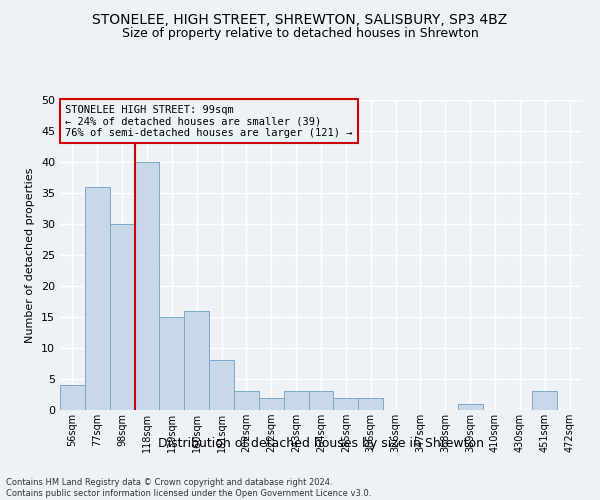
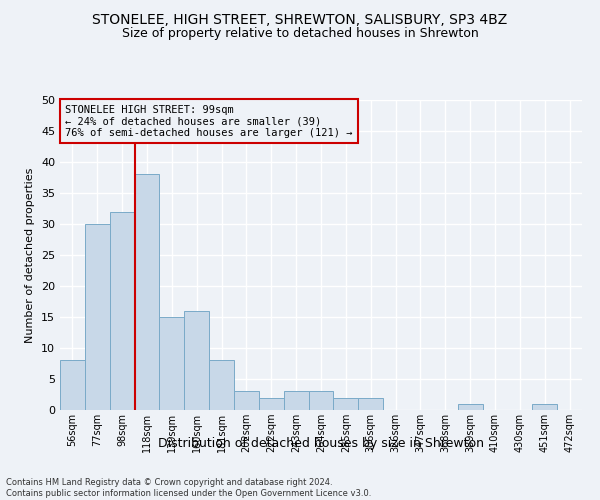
56sqm: 4 -> 8
77sqm: 36 -> 30
98sqm: 30 -> 32
118sqm: 40 -> 38
451sqm: 3 -> 1
